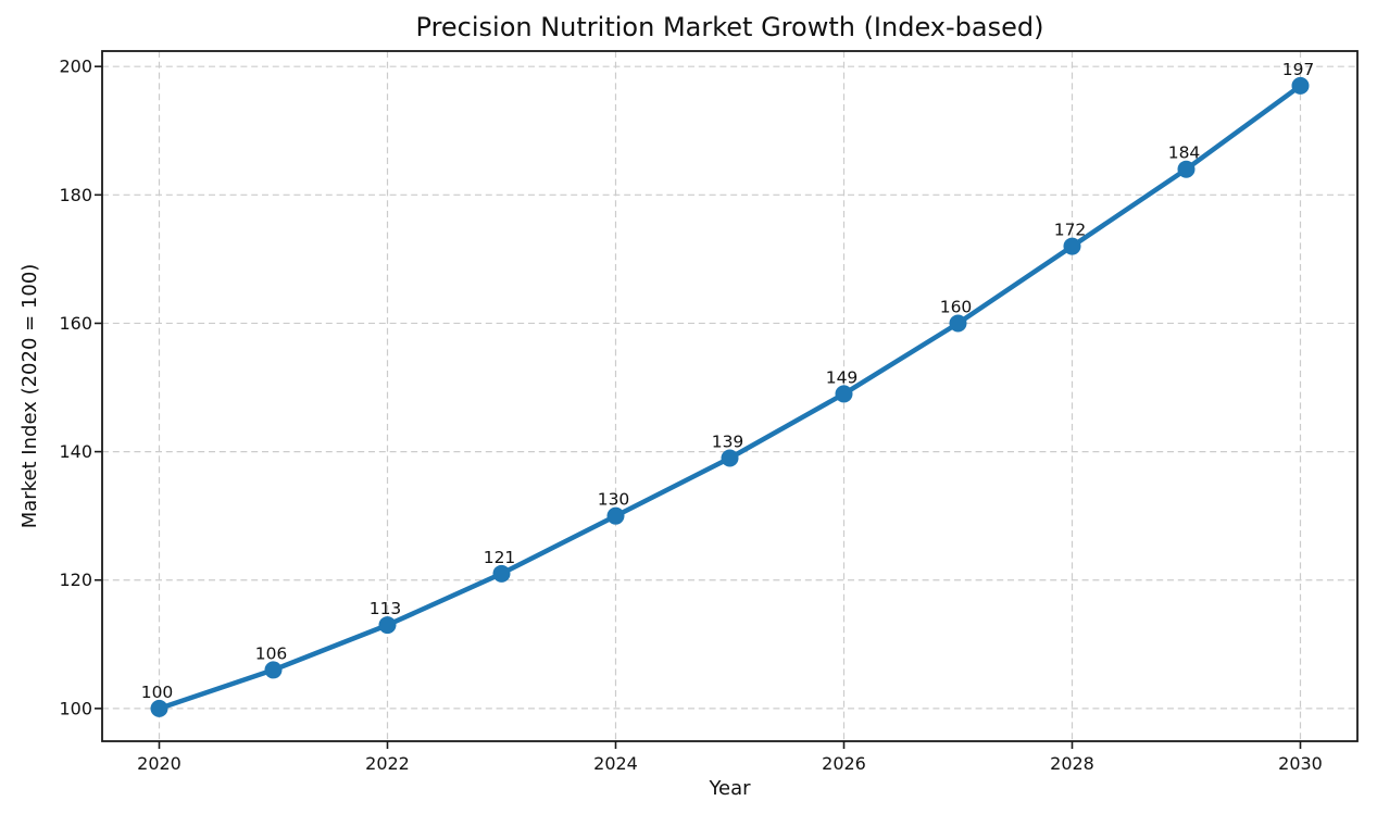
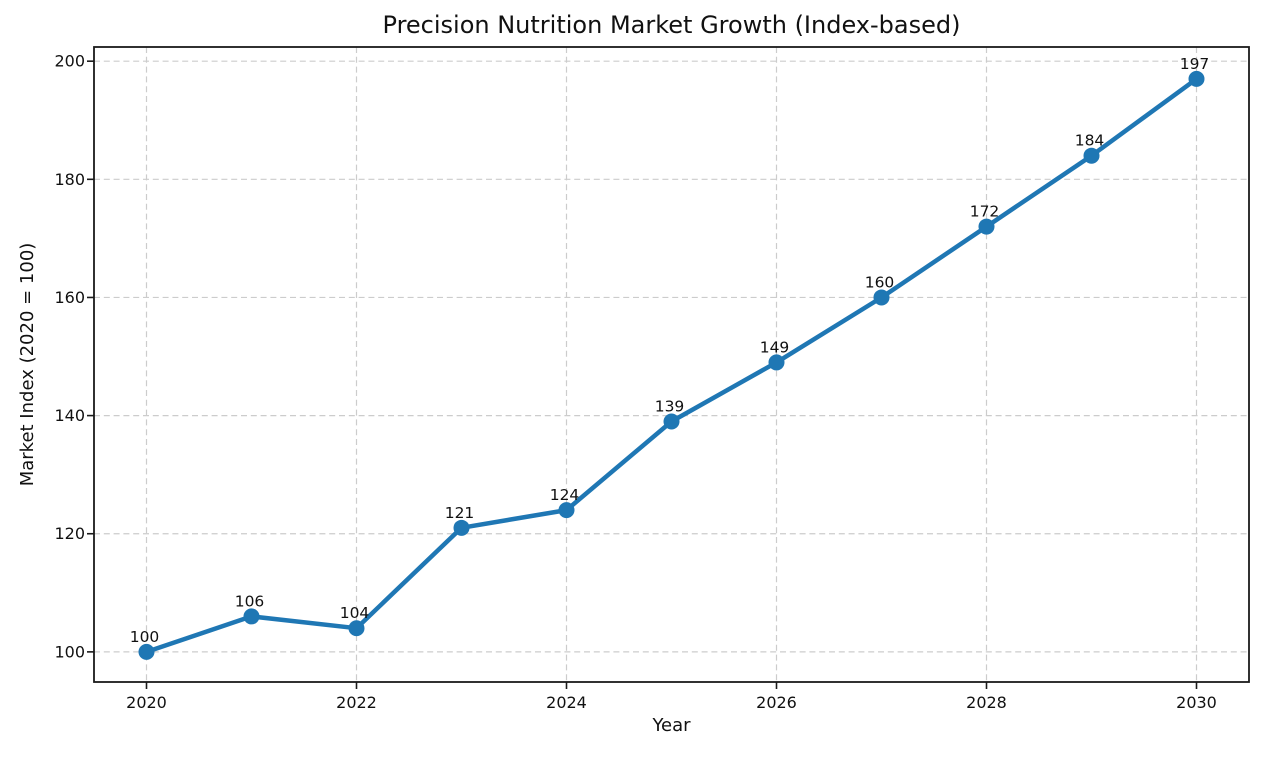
2022: 113 -> 104
2024: 130 -> 124
